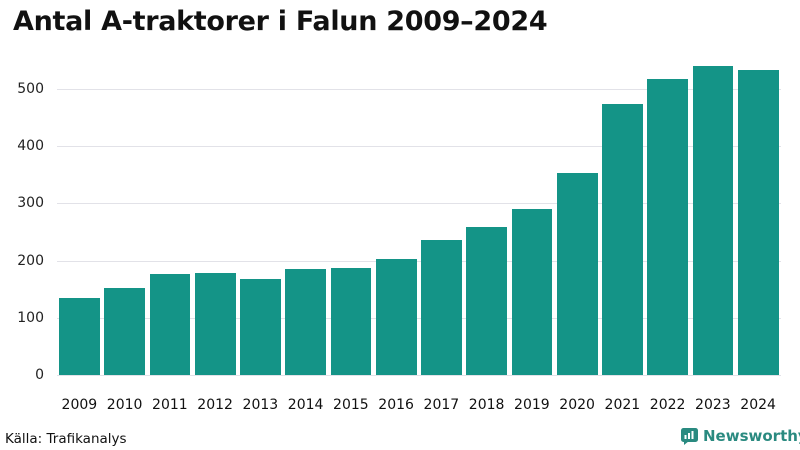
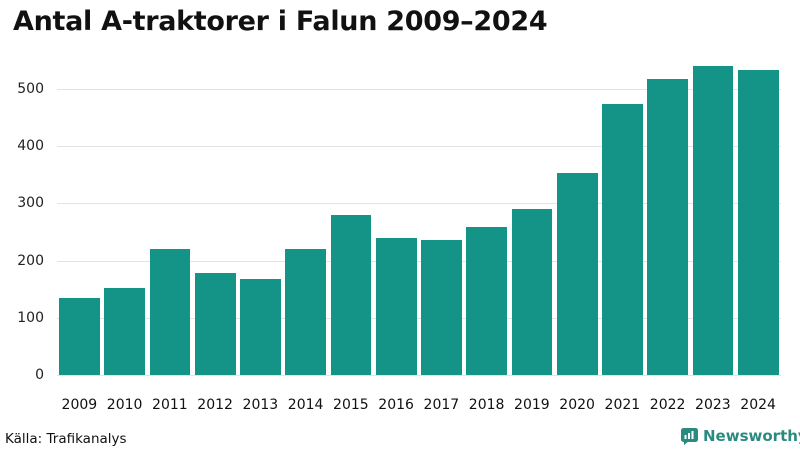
2011: 180 -> 220
2014: 180 -> 220
2015: 190 -> 280
2016: 200 -> 240
